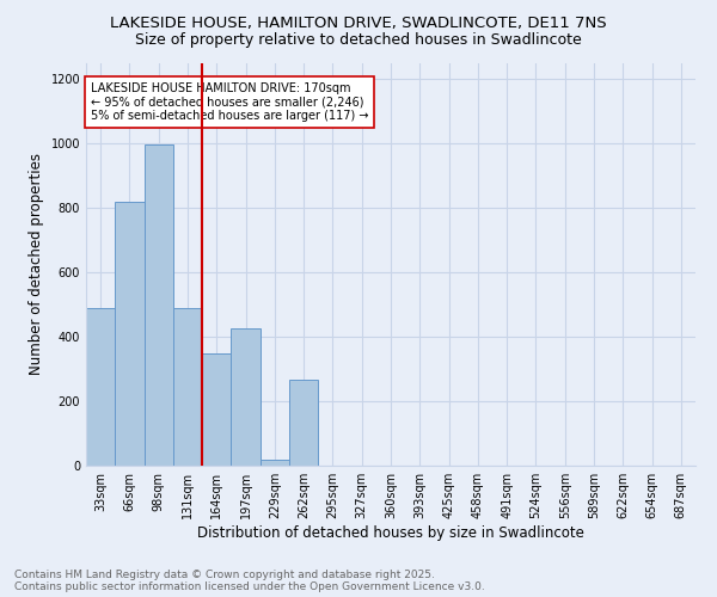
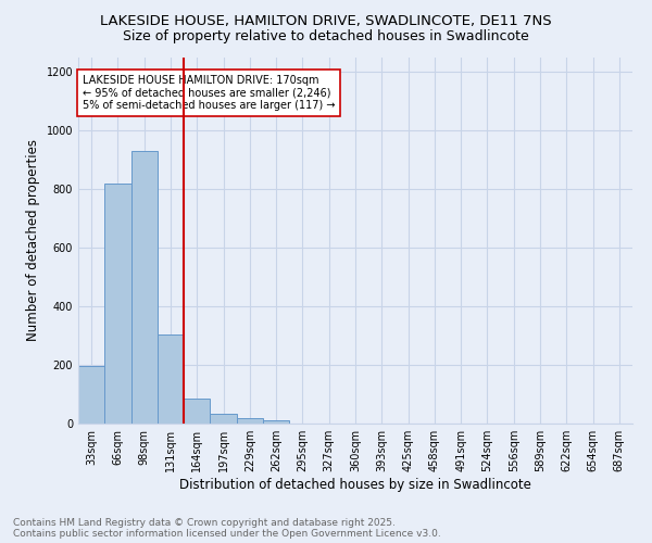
33sqm: 490 -> 197
98sqm: 995 -> 930
131sqm: 490 -> 305
164sqm: 350 -> 85
197sqm: 425 -> 35
262sqm: 265 -> 10
